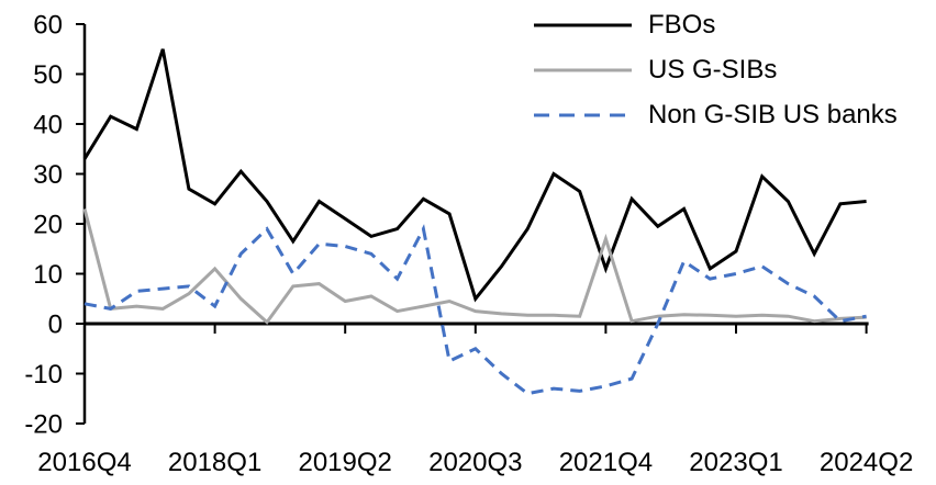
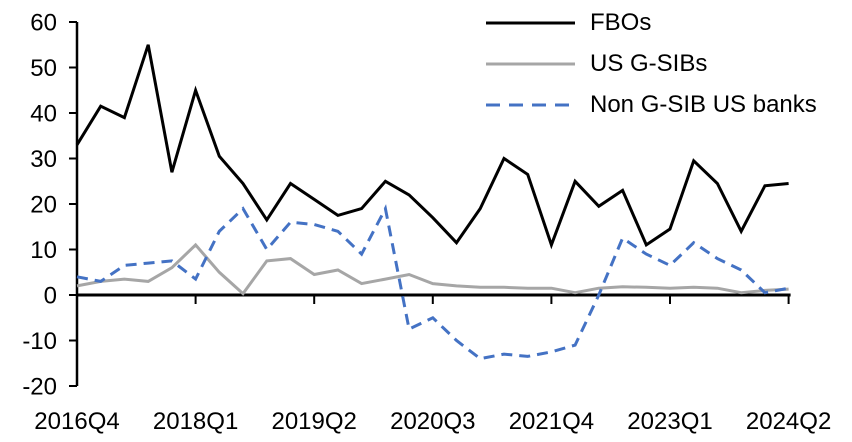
US G-SIBs/2016Q4: 23 -> 2
FBOs/2018Q1: 24 -> 45
FBOs/2020Q3: 5 -> 17
US G-SIBs/2021Q4: 17 -> 2
Non G-SIB US banks/2023Q1: 10 -> 6
